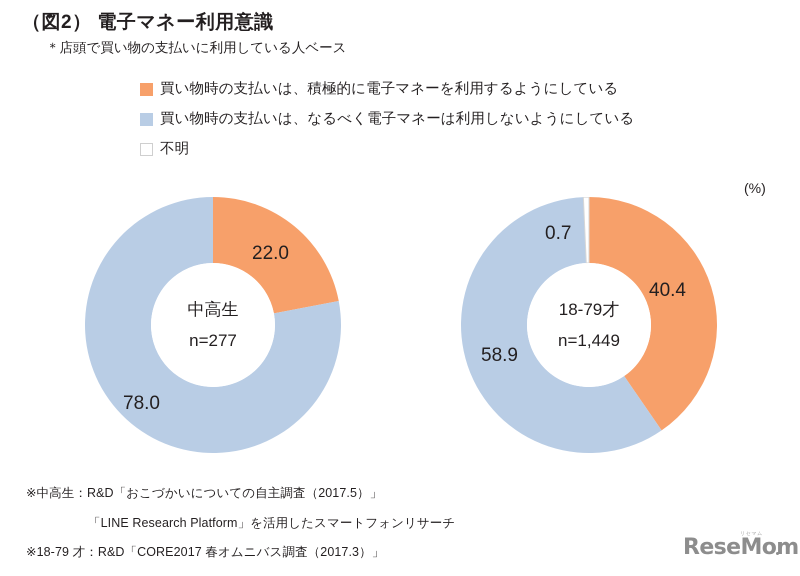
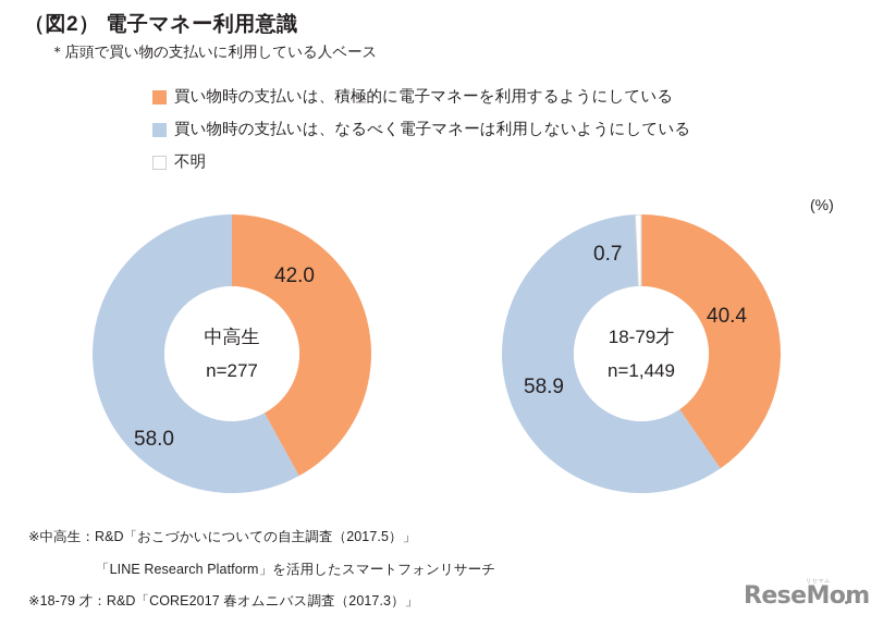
中高生/買い物時の支払いは、積極的に電子マネーを利用するようにしている: 22.0 -> 42.0
中高生/買い物時の支払いは、なるべく電子マネーは利用しないようにしている: 78.0 -> 58.0
